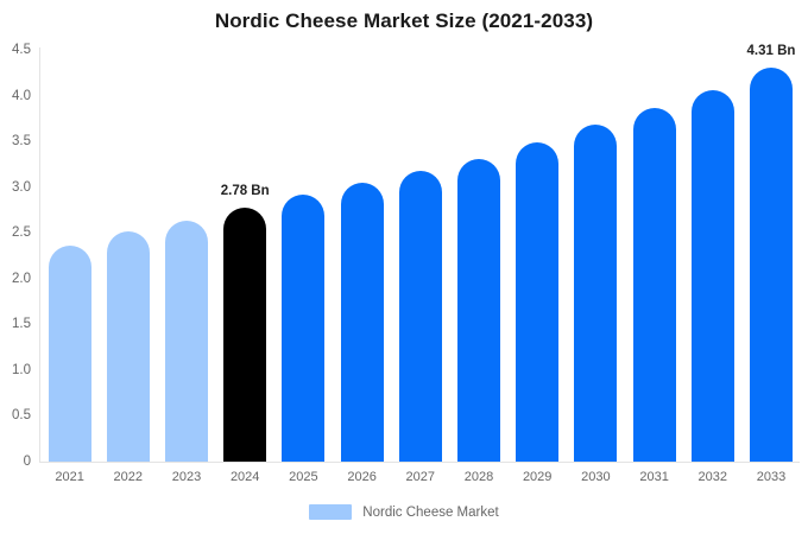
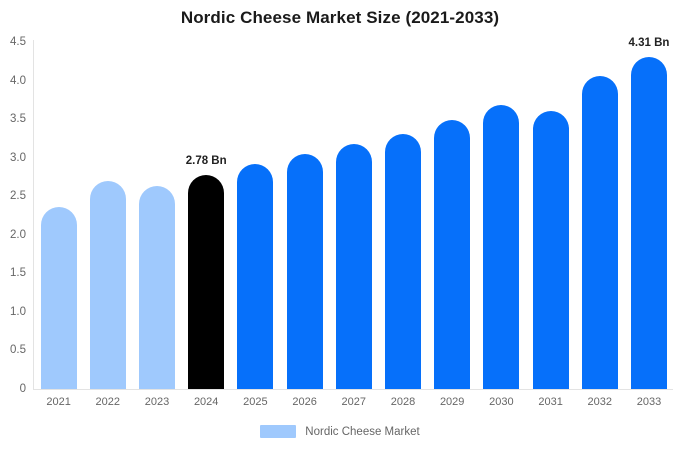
2022: 2.5 -> 2.7
2031: 3.9 -> 3.6
